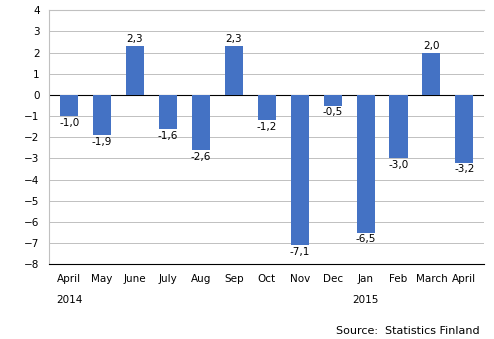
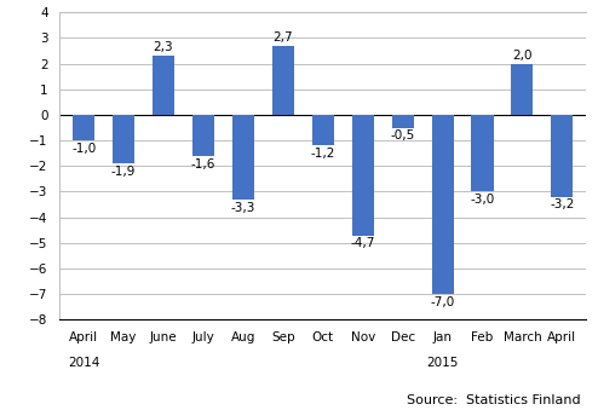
Aug: -2,6 -> -3,3
Sep: 2,3 -> 2,7
Nov: -7,1 -> -4,7
Jan: -6,5 -> -7,0
